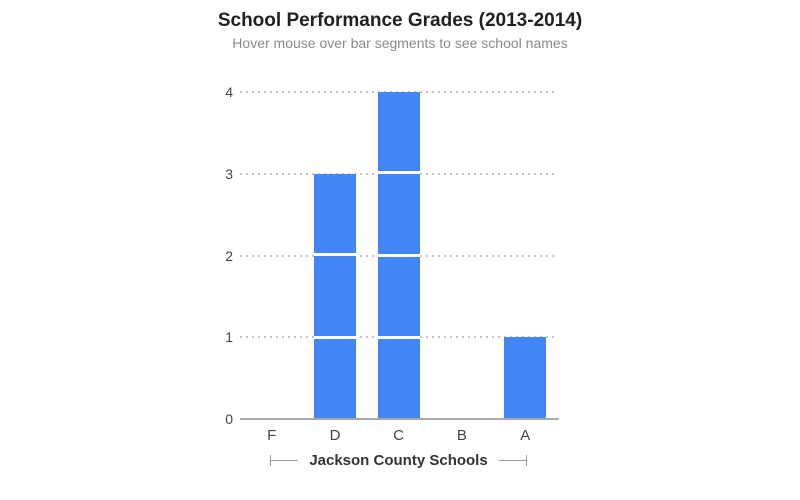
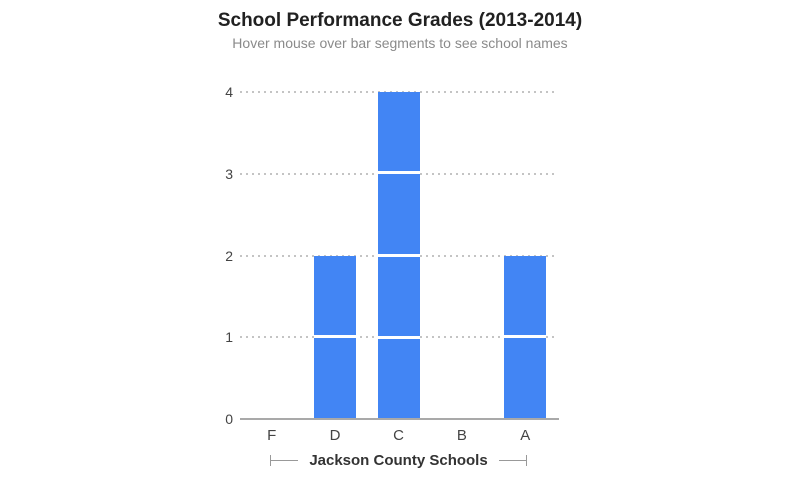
D: 3 -> 2
A: 1 -> 2
